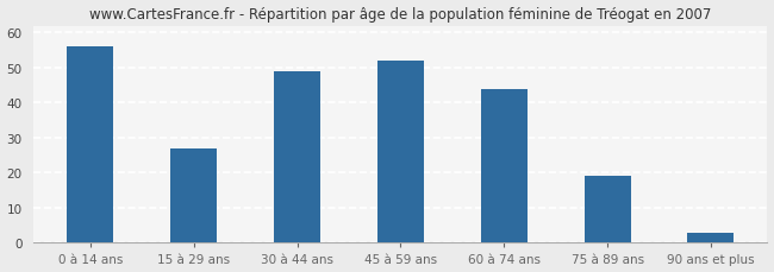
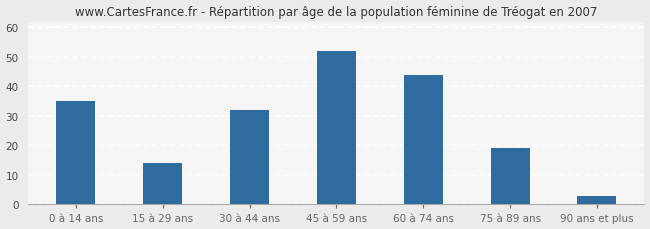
0 à 14 ans: 56 -> 35
15 à 29 ans: 27 -> 14
30 à 44 ans: 49 -> 32
